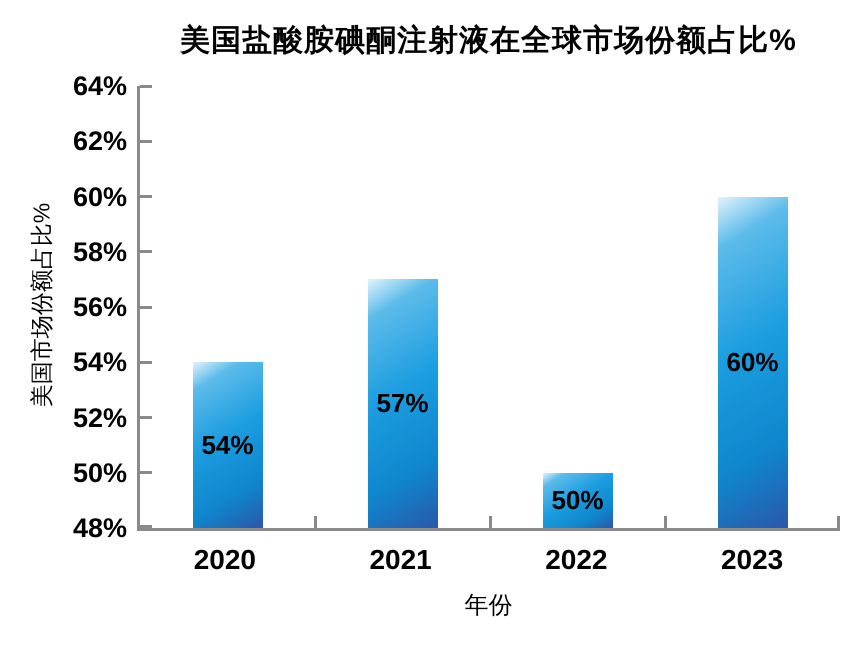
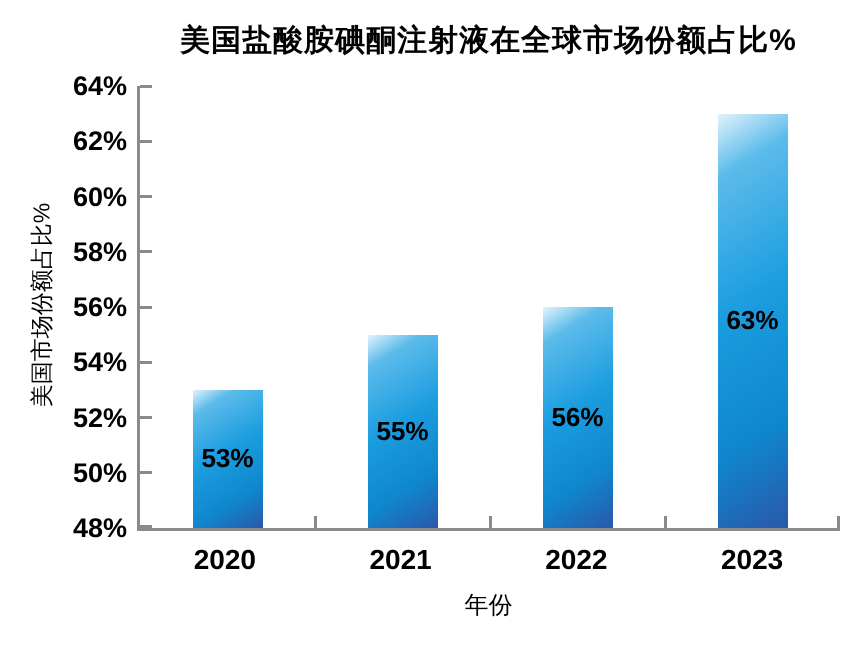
2020: 54% -> 53%
2021: 57% -> 55%
2022: 50% -> 56%
2023: 60% -> 63%
